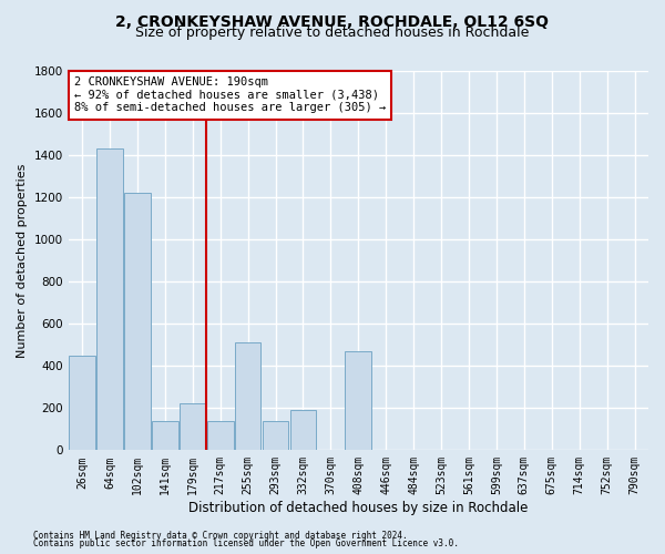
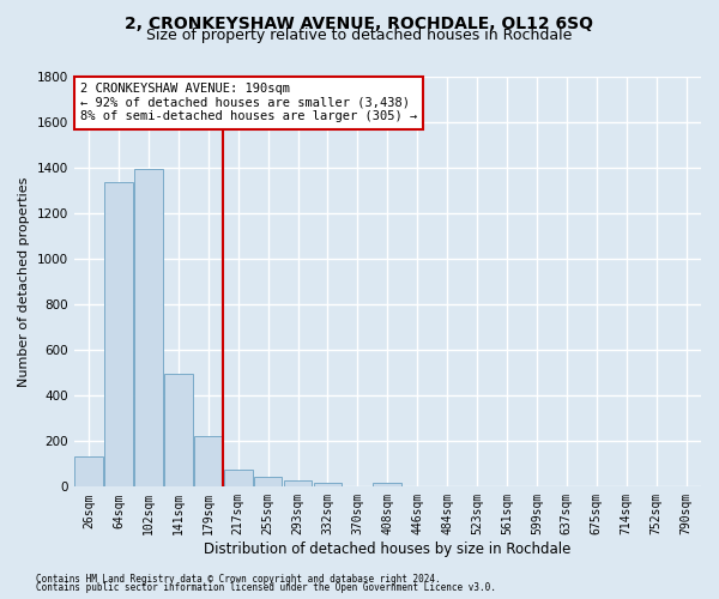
26sqm: 450 -> 140
64sqm: 1430 -> 1340
102sqm: 1220 -> 1400
141sqm: 140 -> 500
217sqm: 140 -> 80
255sqm: 510 -> 40
293sqm: 140 -> 30
332sqm: 190 -> 20
408sqm: 470 -> 20
